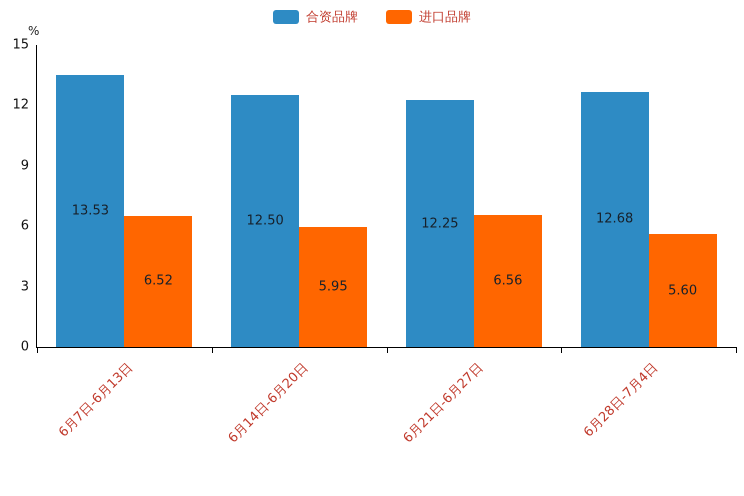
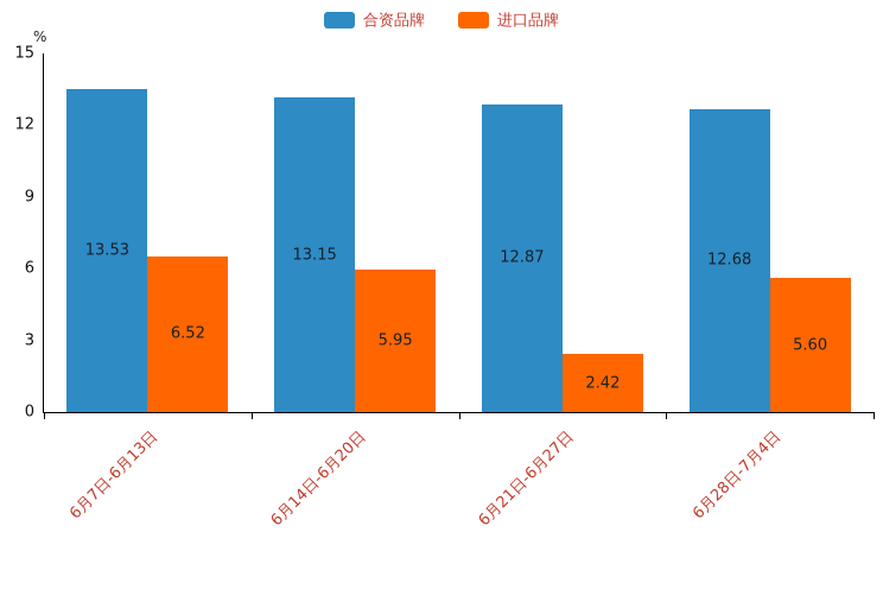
合资品牌/6月14日-6月20日: 12.50 -> 13.15
合资品牌/6月21日-6月27日: 12.25 -> 12.87
进口品牌/6月21日-6月27日: 6.56 -> 2.42
